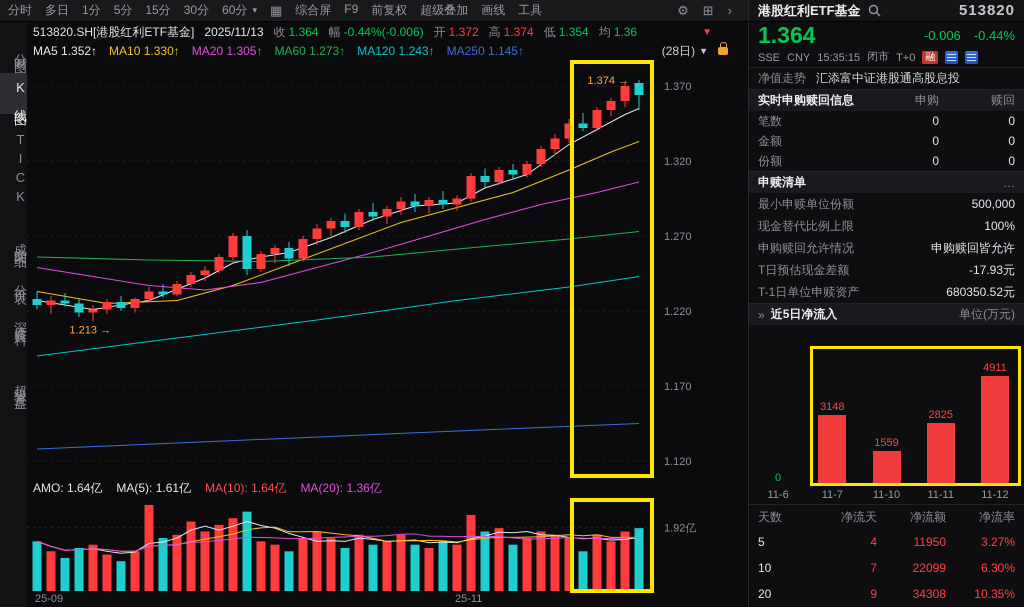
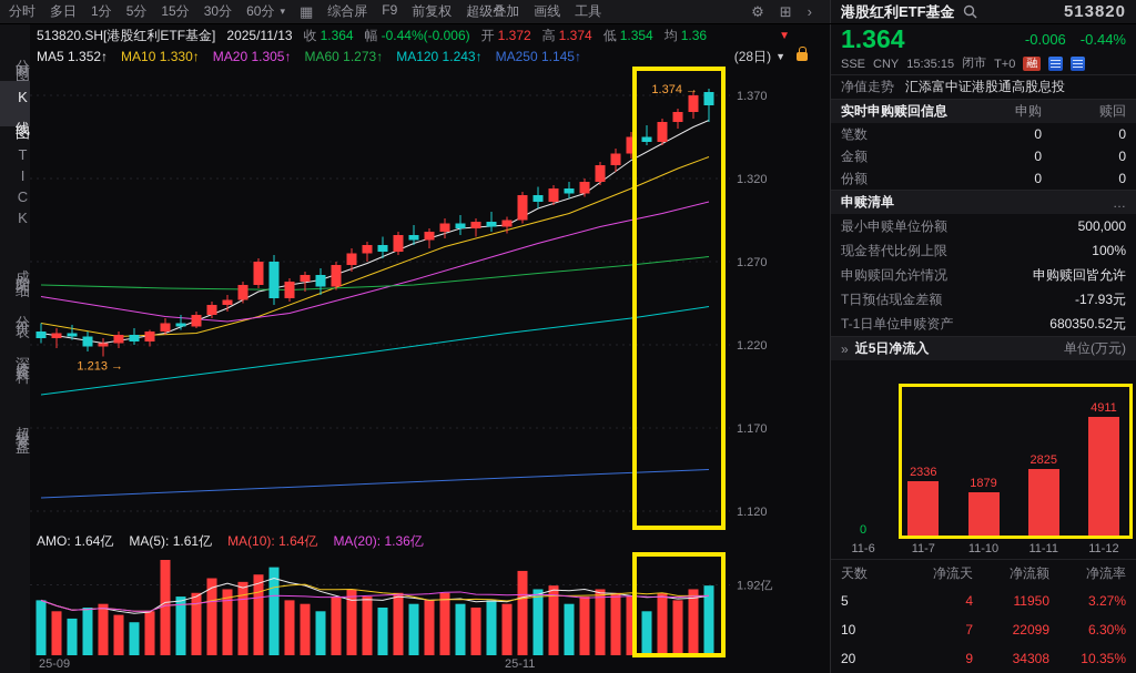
近5日净流入/11-7: 3148 -> 2336
近5日净流入/11-10: 1559 -> 1879
